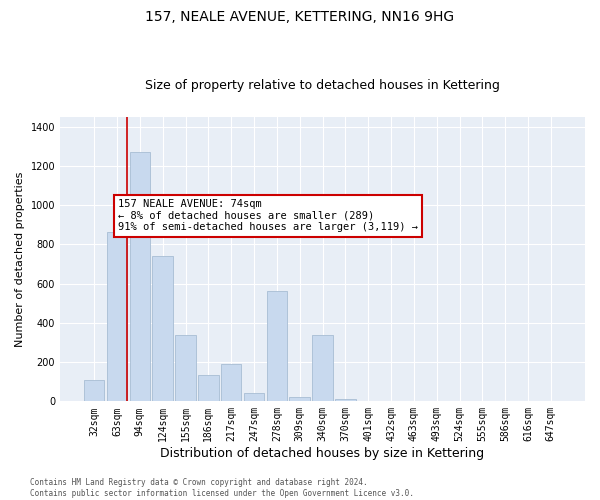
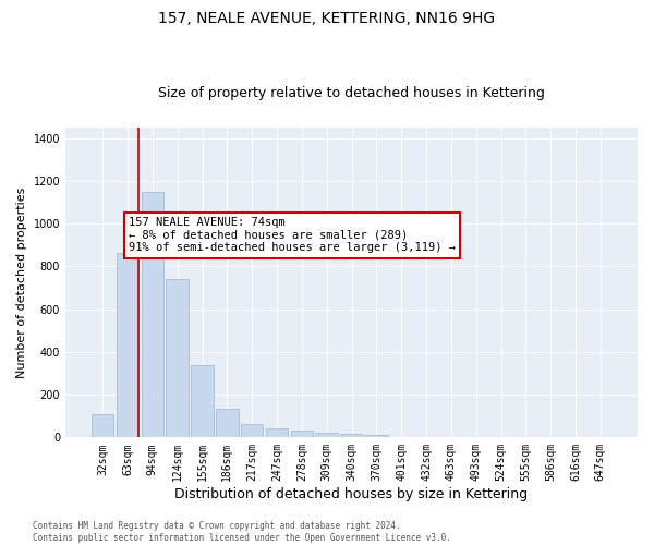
94sqm: 1270 -> 1150
217sqm: 190 -> 60
278sqm: 560 -> 30
340sqm: 340 -> 20
